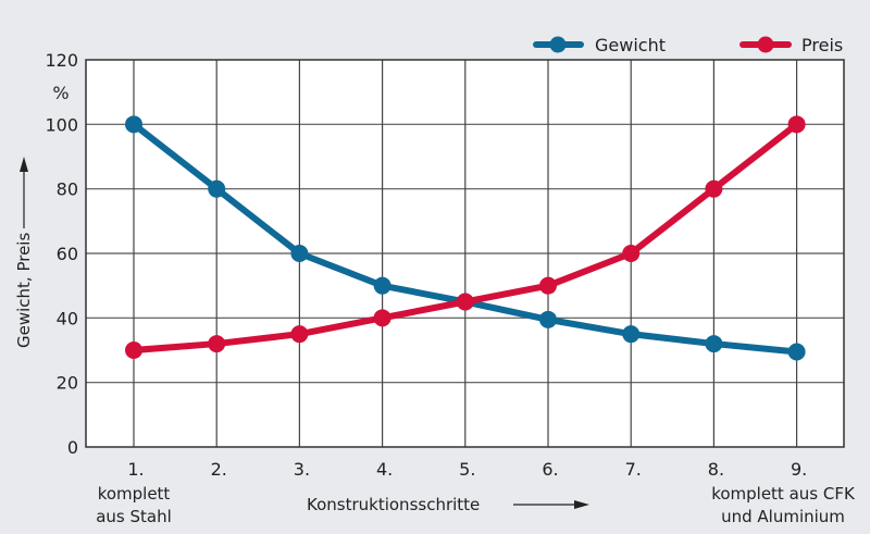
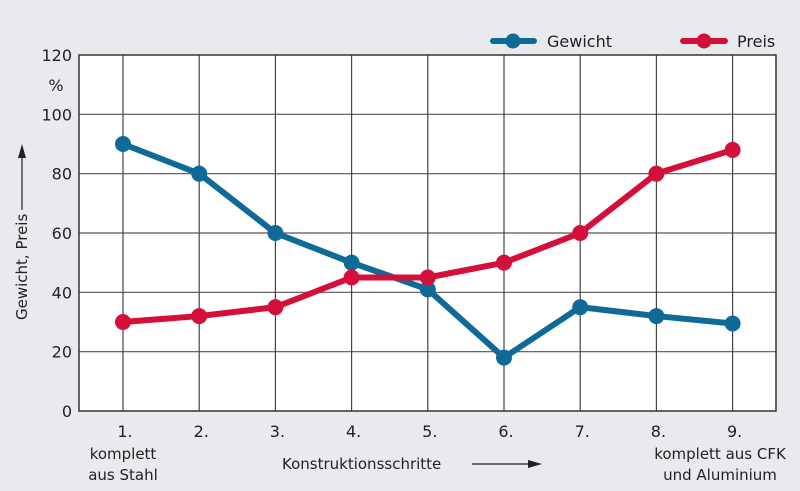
Gewicht/1.: 100 -> 90
Preis/4.: 40 -> 45
Gewicht/5.: 45 -> 41
Gewicht/6.: 40 -> 18
Preis/9.: 100 -> 88
